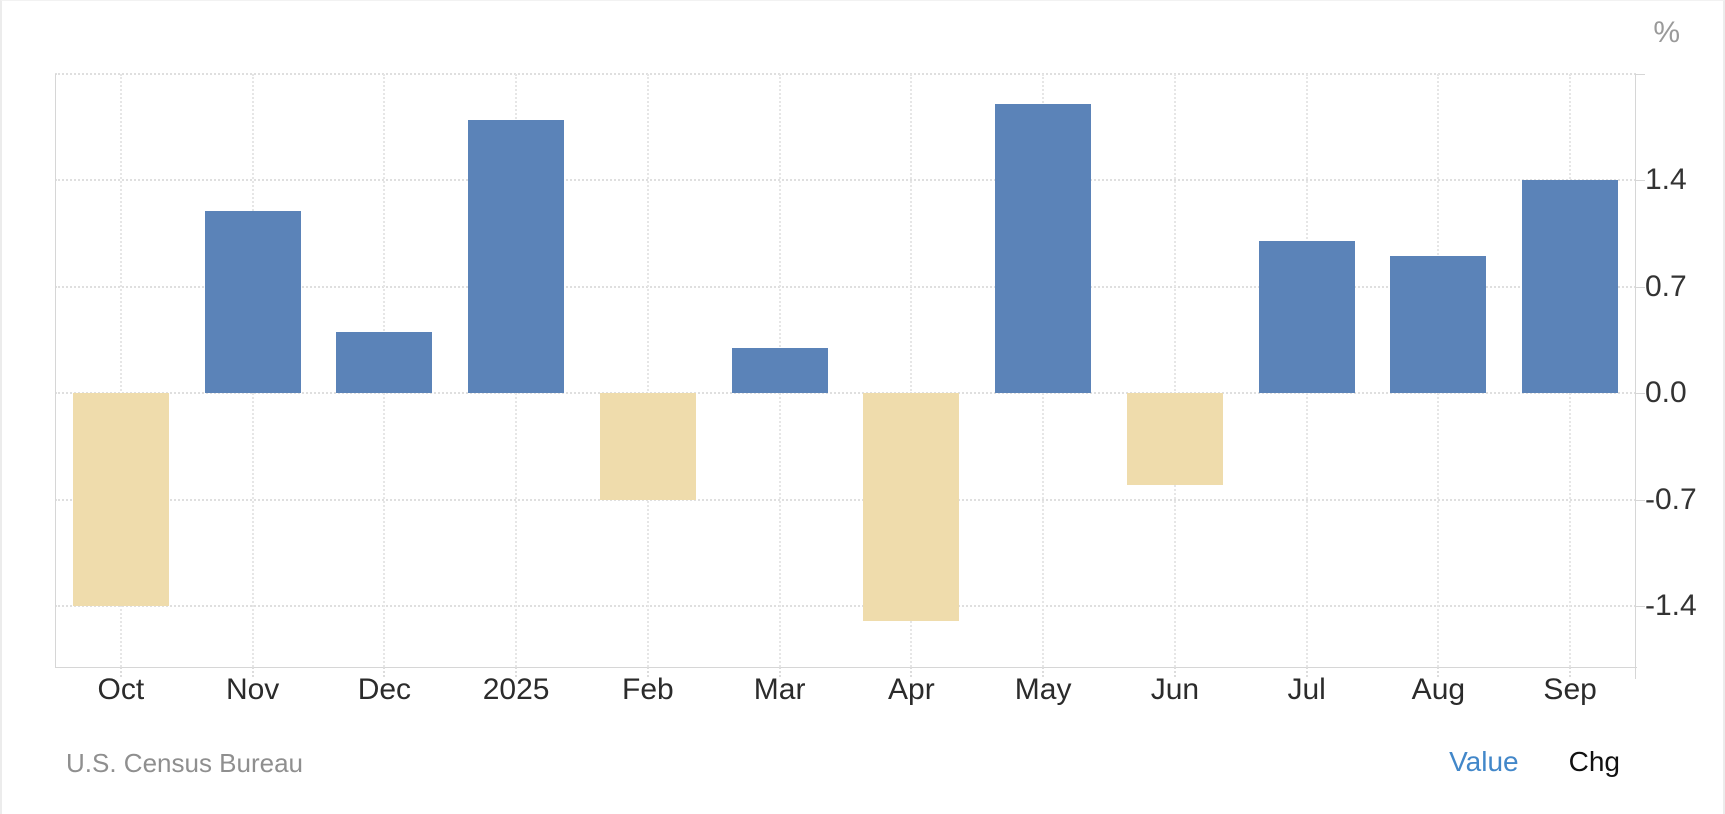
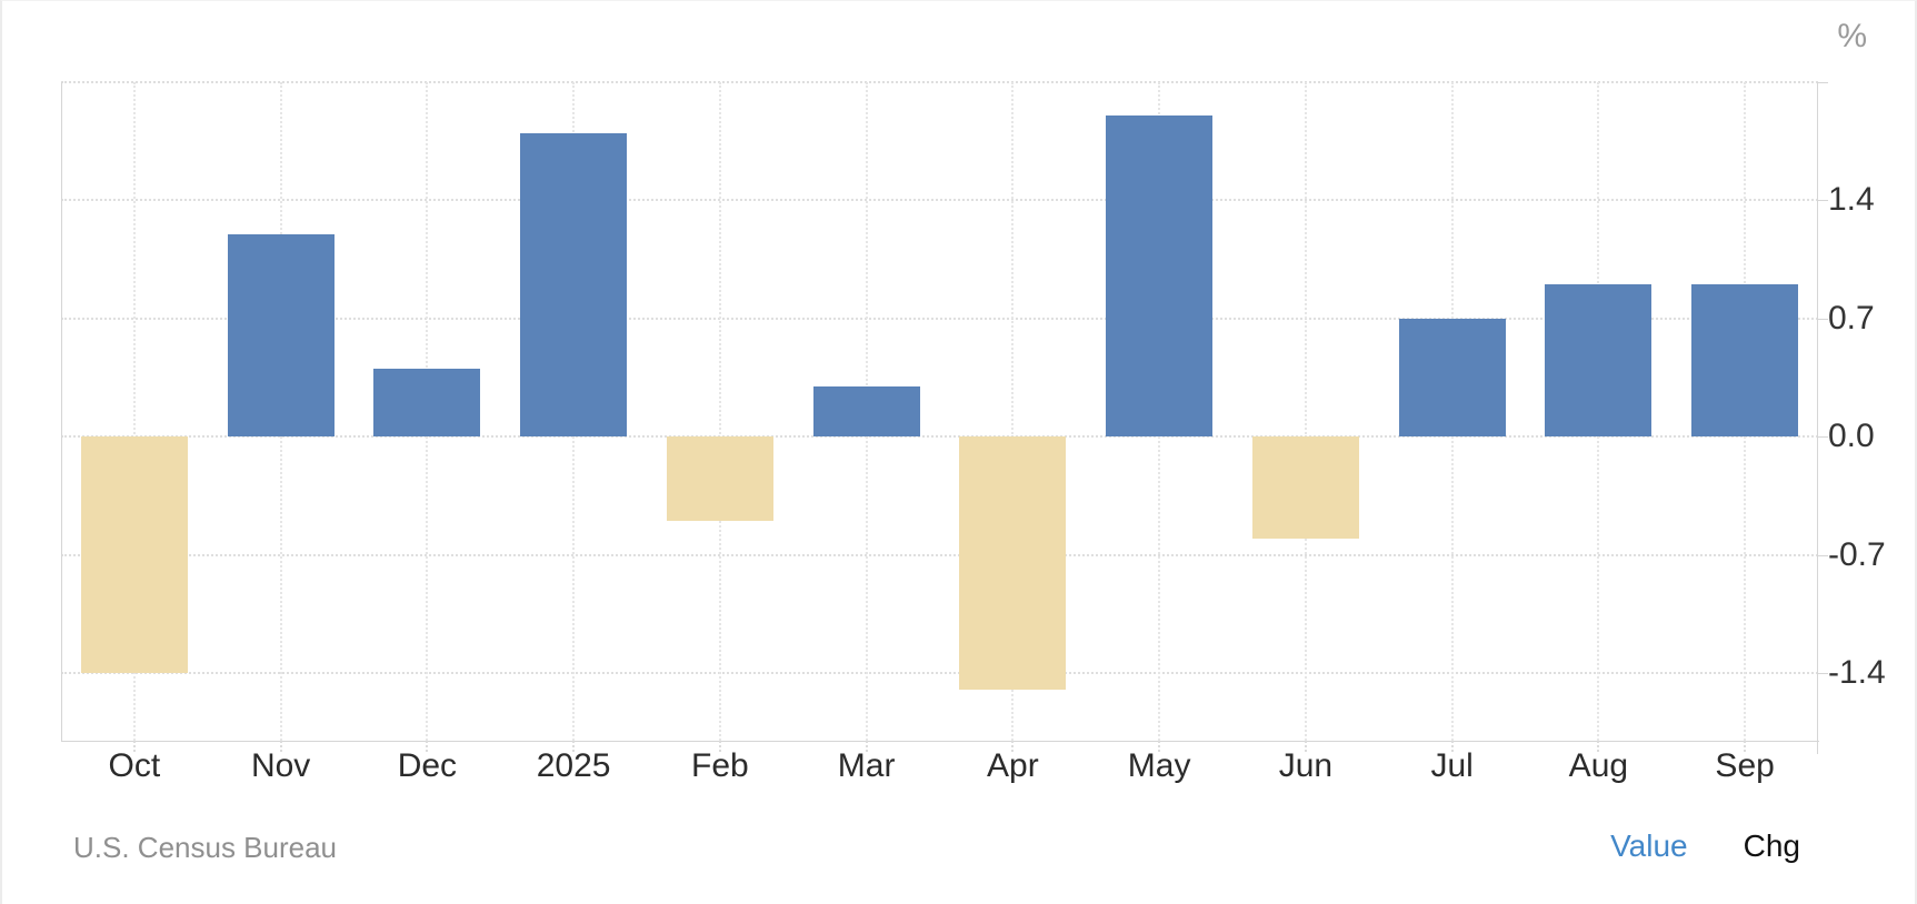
Feb: -0.7 -> -0.5
Jul: 1.0 -> 0.7
Sep: 1.4 -> 0.9
